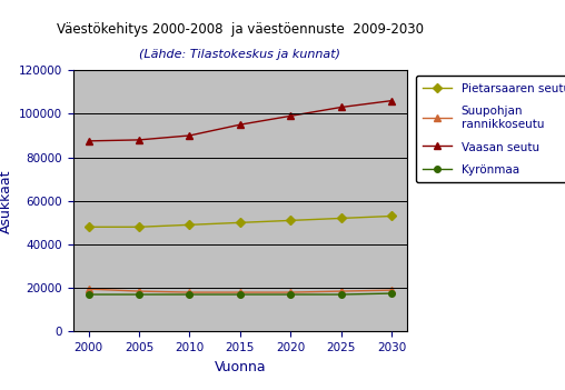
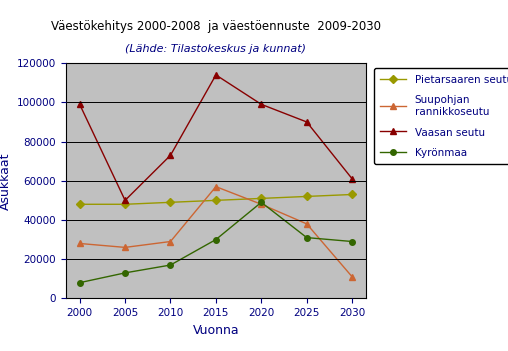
Suupohjan rannikkoseutu/2000: 20000 -> 28000
Vaasan seutu/2000: 88000 -> 99000
Kyrönmaa/2000: 17000 -> 8000
Suupohjan rannikkoseutu/2005: 18000 -> 26000
Vaasan seutu/2005: 88000 -> 50000
Kyrönmaa/2005: 17000 -> 13000
Suupohjan rannikkoseutu/2010: 18000 -> 29000
Vaasan seutu/2010: 90000 -> 73000
Suupohjan rannikkoseutu/2015: 18000 -> 57000
Vaasan seutu/2015: 95000 -> 114000
Kyrönmaa/2015: 17000 -> 30000
Suupohjan rannikkoseutu/2020: 18000 -> 48000
Kyrönmaa/2020: 17000 -> 49000
Suupohjan rannikkoseutu/2025: 18000 -> 38000
Vaasan seutu/2025: 103000 -> 90000
Kyrönmaa/2025: 17000 -> 31000
Suupohjan rannikkoseutu/2030: 19000 -> 11000
Vaasan seutu/2030: 106000 -> 61000
Kyrönmaa/2030: 18000 -> 29000
